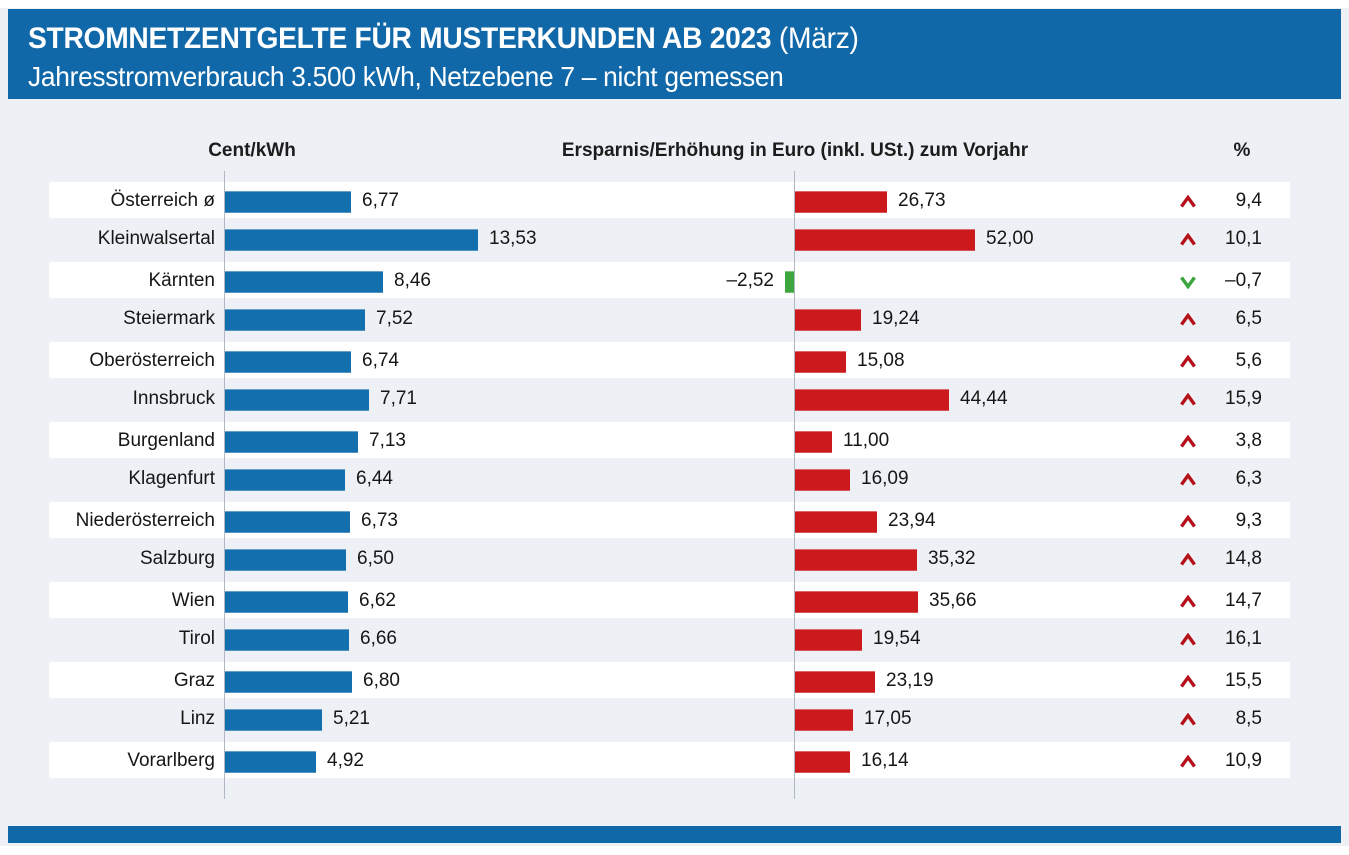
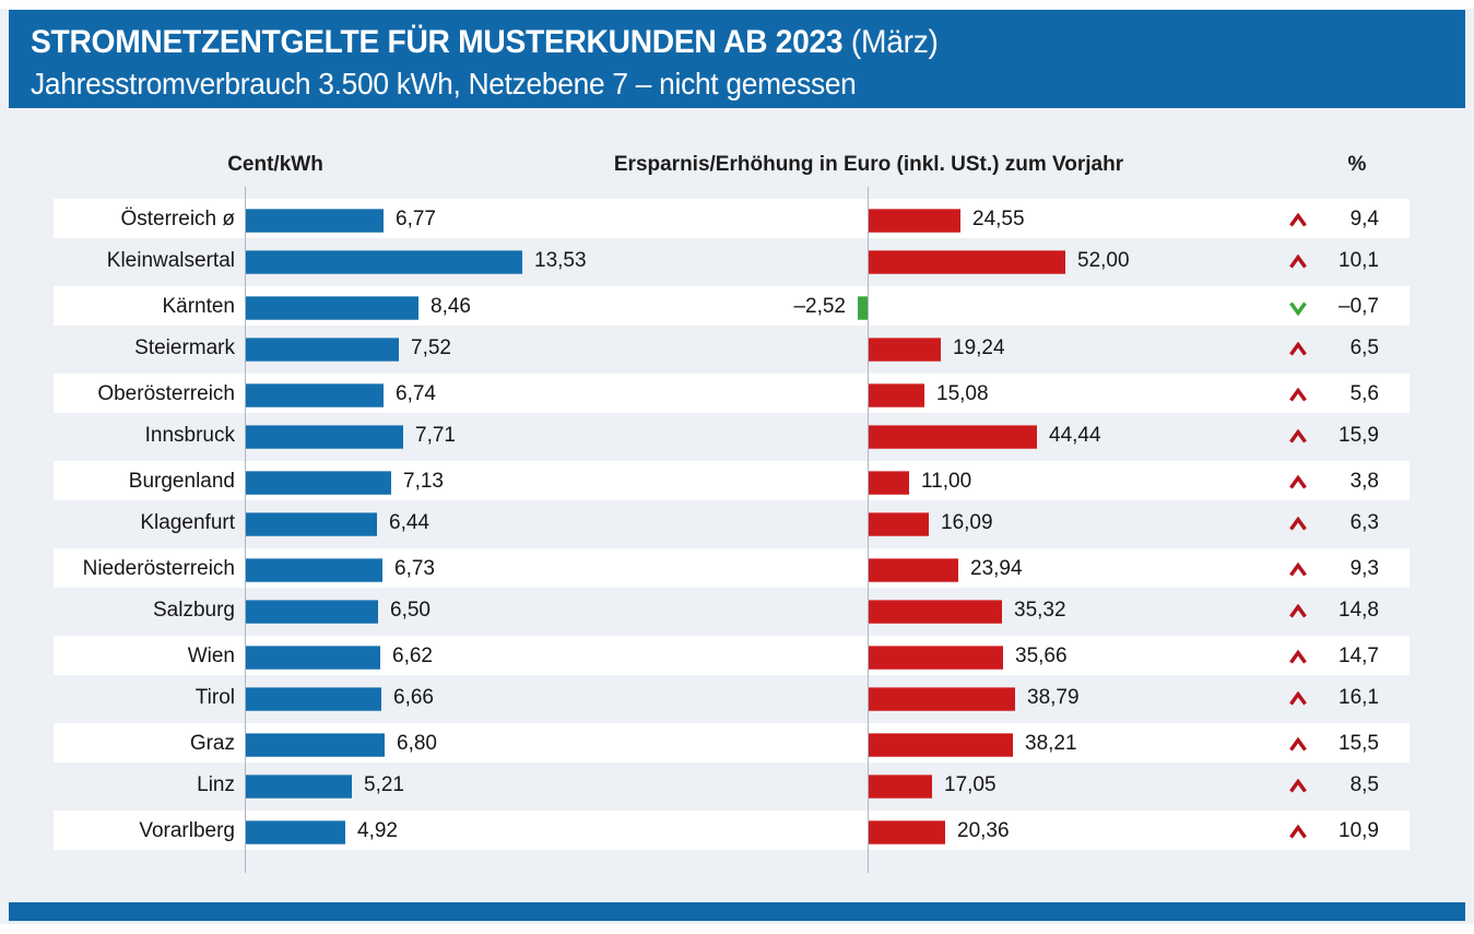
Ersparnis/Erhöhung in Euro (inkl. USt.) zum Vorjahr/Österreich ø: 26,73 -> 24,55
Ersparnis/Erhöhung in Euro (inkl. USt.) zum Vorjahr/Tirol: 19,54 -> 38,79
Ersparnis/Erhöhung in Euro (inkl. USt.) zum Vorjahr/Graz: 23,19 -> 38,21
Ersparnis/Erhöhung in Euro (inkl. USt.) zum Vorjahr/Vorarlberg: 16,14 -> 20,36
